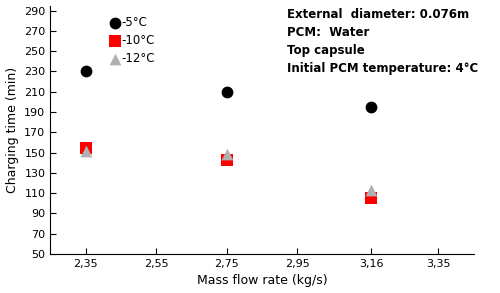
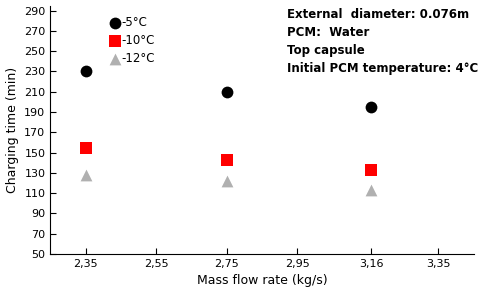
-12°C/2,35: 152 -> 128
-12°C/2,75: 149 -> 122
-10°C/3,16: 105 -> 133
